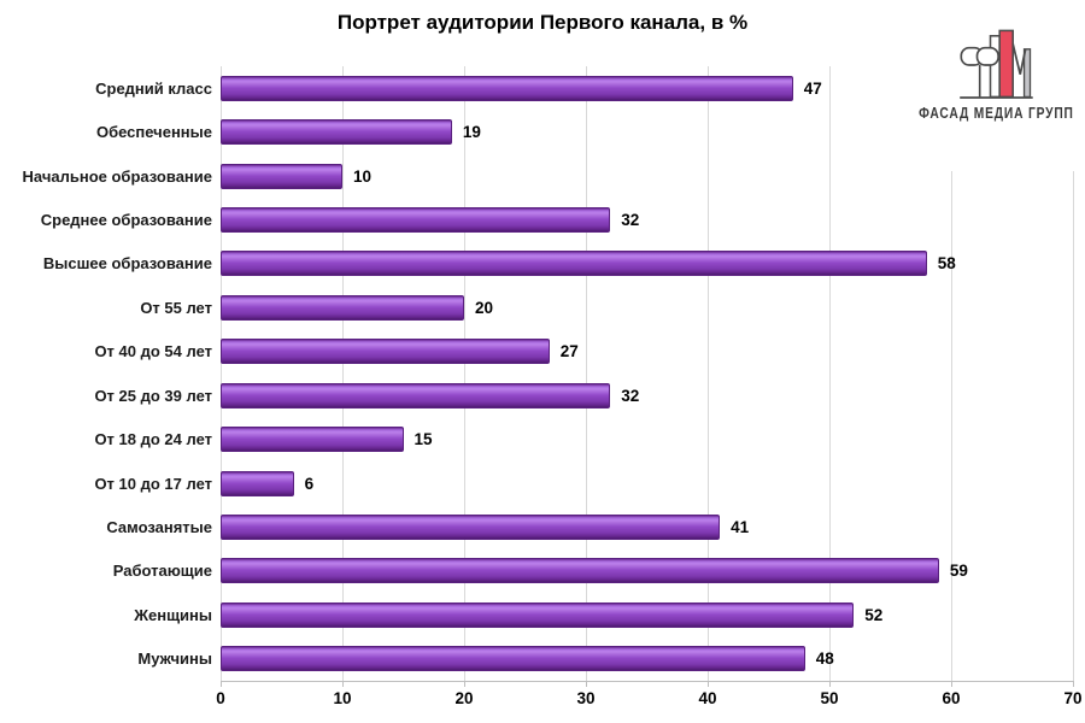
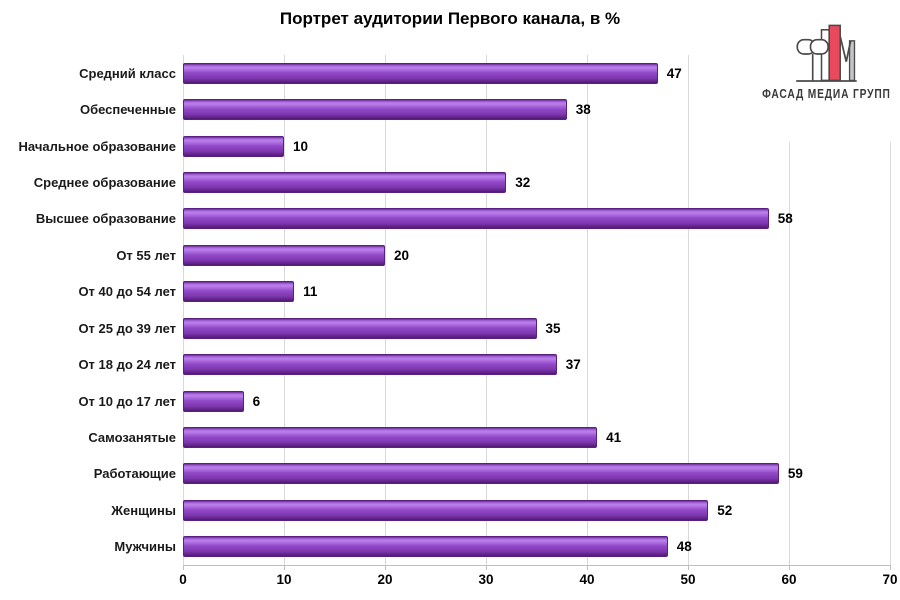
Обеспеченные: 19 -> 38
От 40 до 54 лет: 27 -> 11
От 25 до 39 лет: 32 -> 35
От 18 до 24 лет: 15 -> 37
